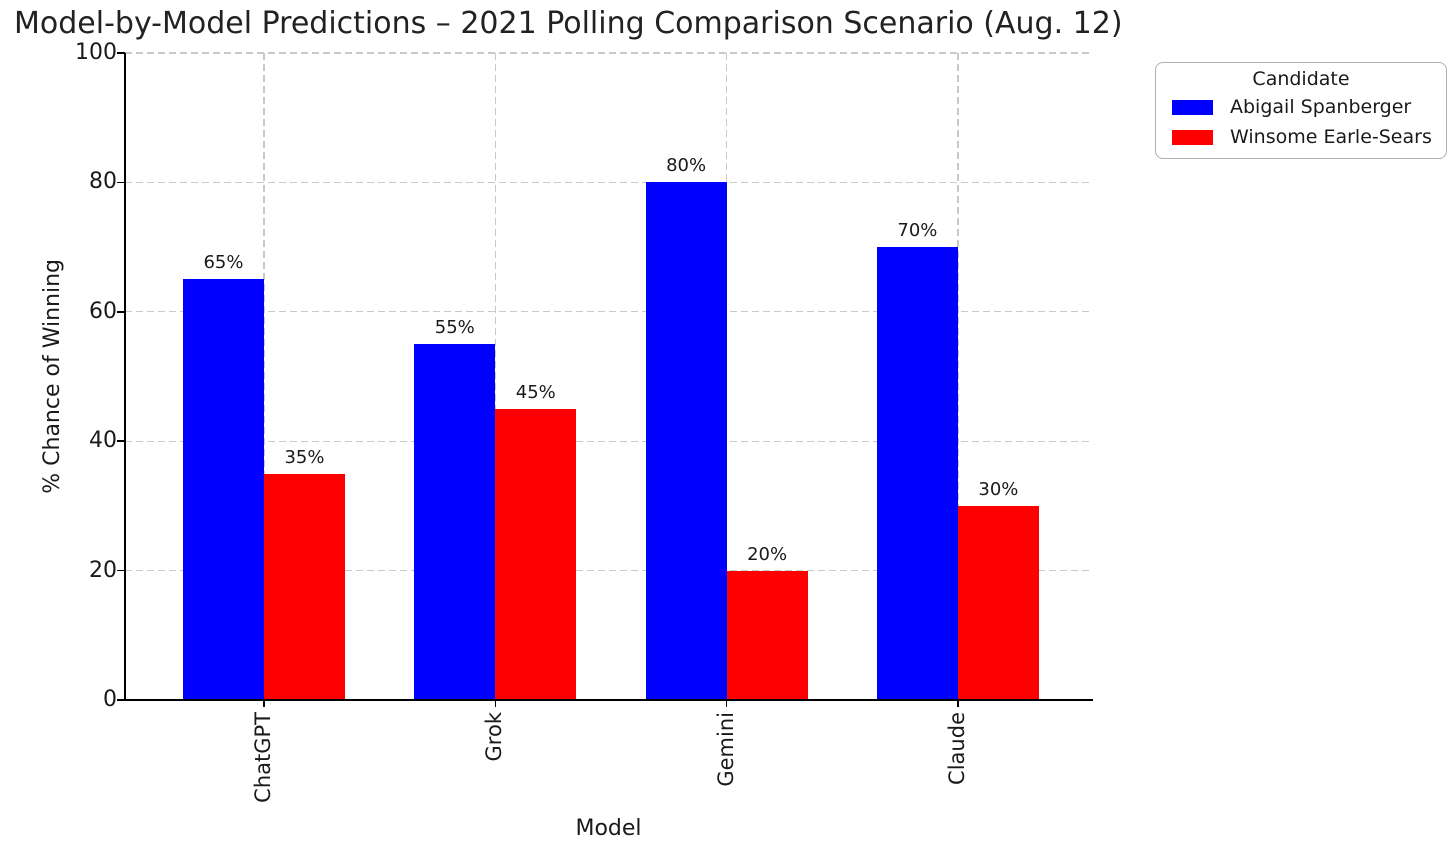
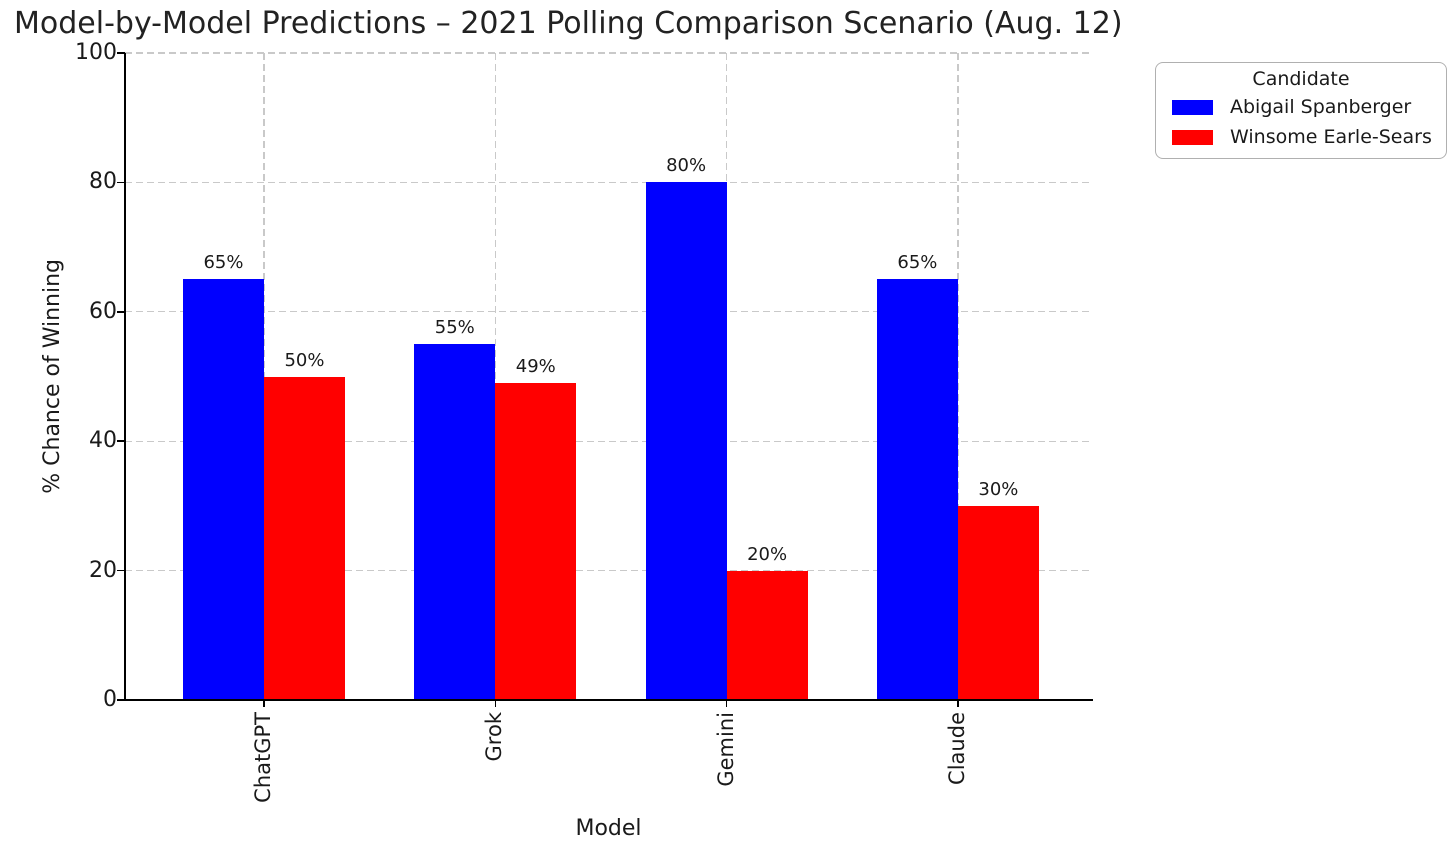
Winsome Earle-Sears/ChatGPT: 35% -> 50%
Winsome Earle-Sears/Grok: 45% -> 49%
Abigail Spanberger/Claude: 70% -> 65%
